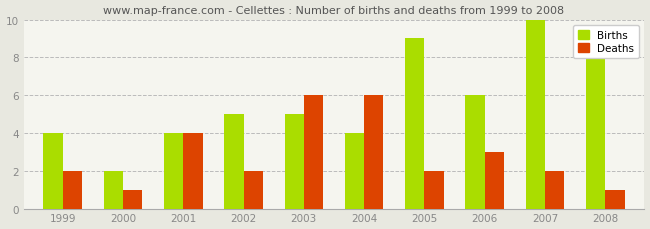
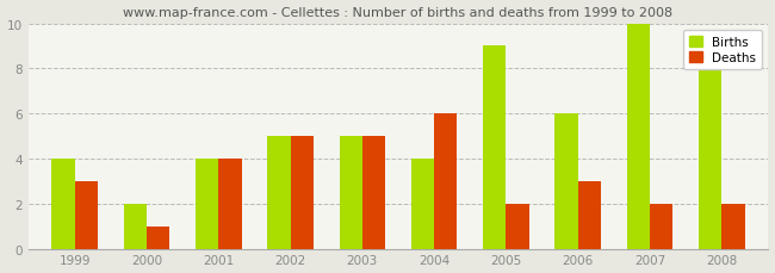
Deaths/1999: 2 -> 3
Deaths/2002: 2 -> 5
Deaths/2003: 6 -> 5
Deaths/2008: 1 -> 2
